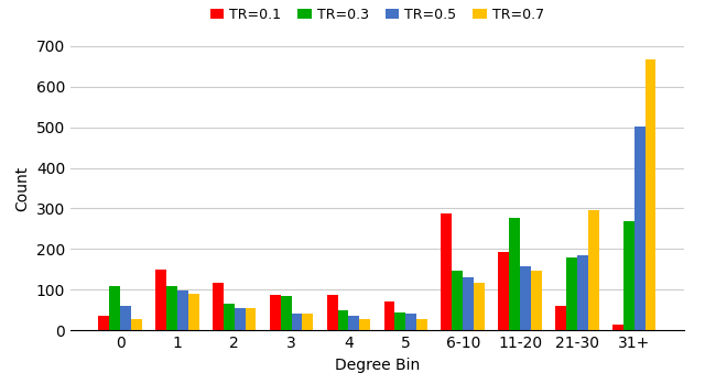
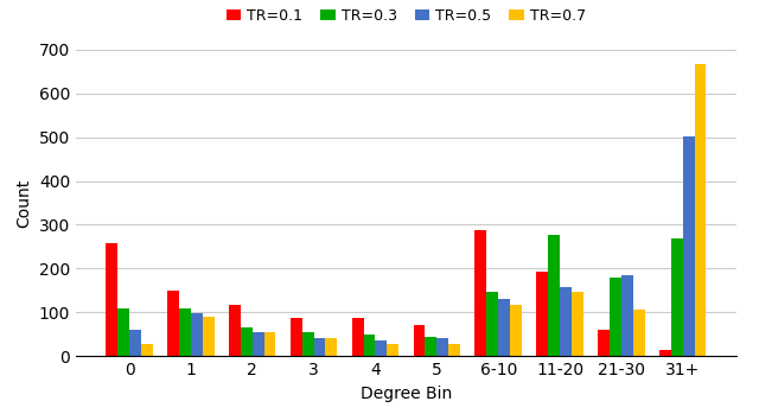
TR=0.1/0: 35 -> 258
TR=0.3/3: 85 -> 55
TR=0.7/21-30: 295 -> 105
